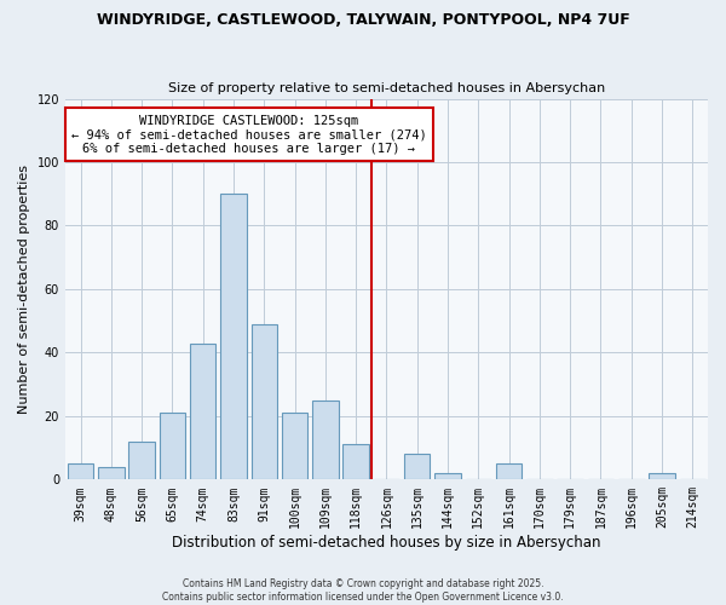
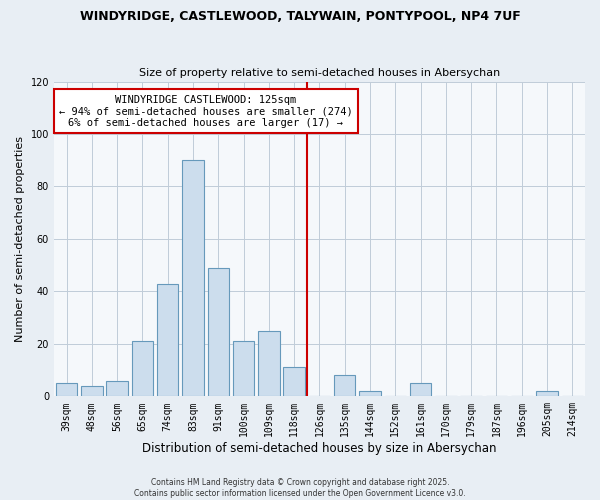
56sqm: 12 -> 6
